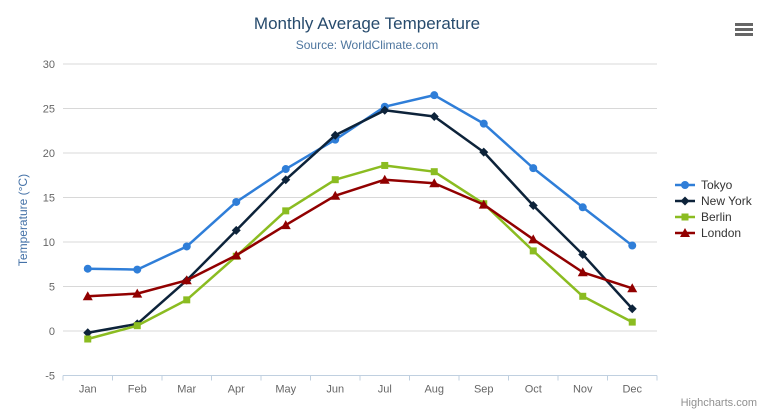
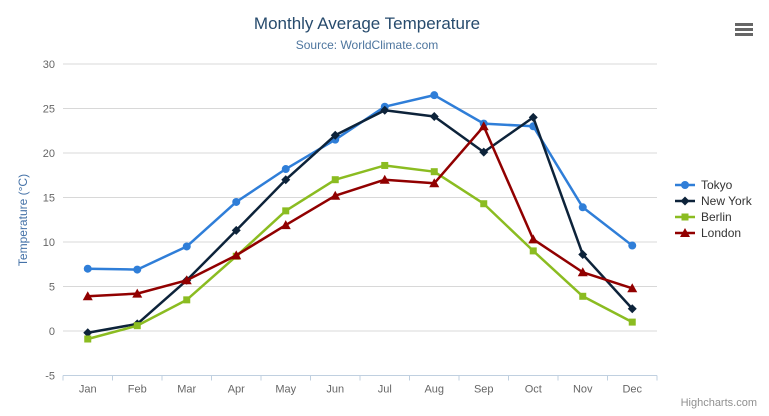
London/Sep: 14 -> 23
Tokyo/Oct: 18 -> 23
New York/Oct: 14 -> 24
